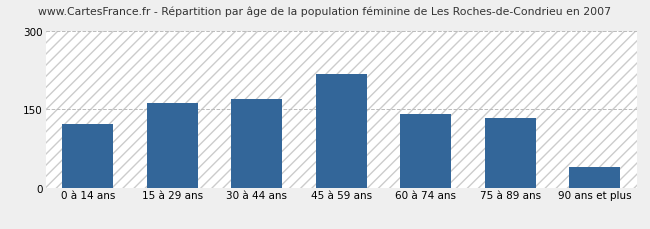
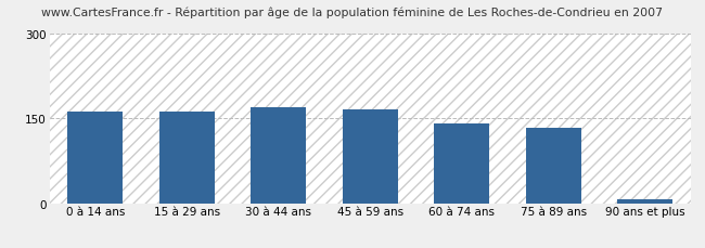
0 à 14 ans: 122 -> 163
45 à 59 ans: 218 -> 167
90 ans et plus: 40 -> 7
